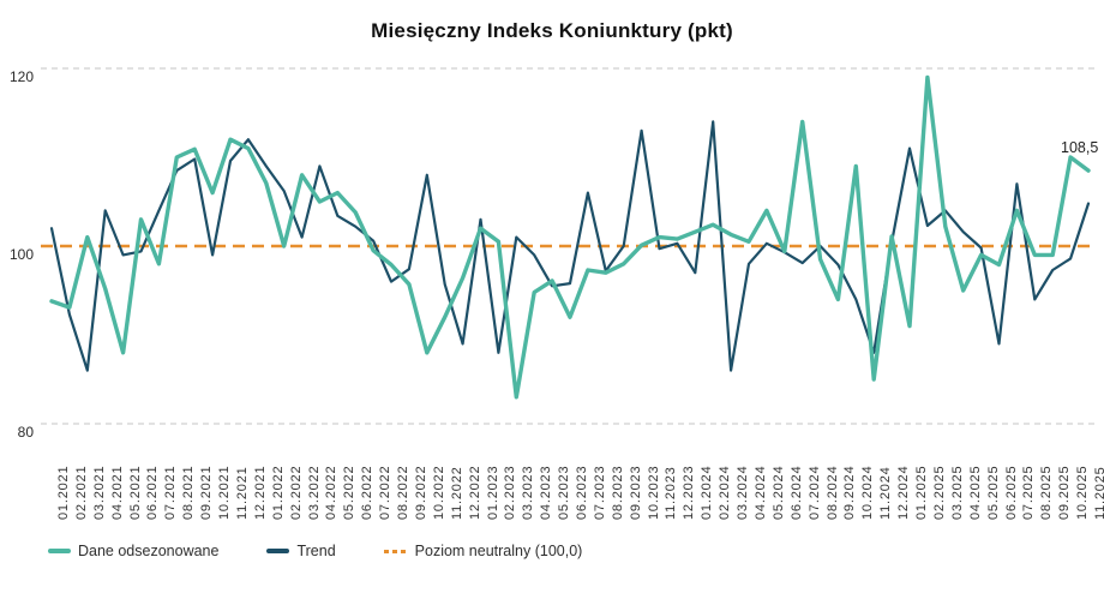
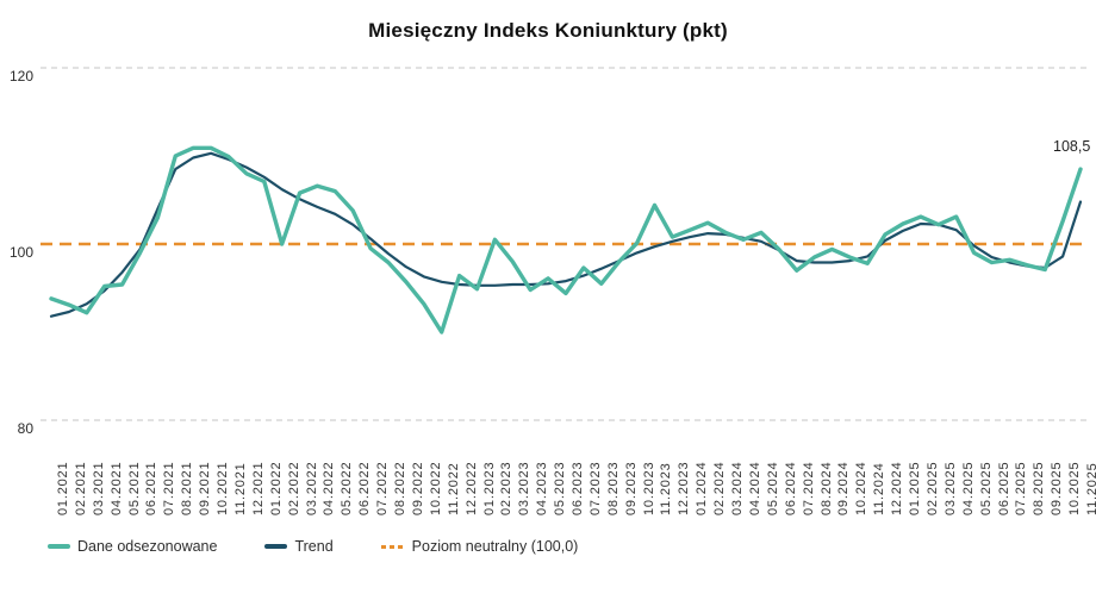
Trend/01.2021: 102 -> 92
Dane odsezonowane/03.2021: 101 -> 92
Trend/03.2021: 86 -> 93
Trend/04.2021: 104 -> 95
Dane odsezonowane/05.2021: 88 -> 95
Trend/05.2021: 99 -> 97
Dane odsezonowane/06.2021: 103 -> 99
Dane odsezonowane/07.2021: 98 -> 103
Dane odsezonowane/10.2021: 106 -> 111
Trend/10.2021: 99 -> 110
Dane odsezonowane/11.2021: 112 -> 110
Dane odsezonowane/12.2021: 111 -> 108
Trend/12.2021: 112 -> 109
Trend/01.2022: 109 -> 108
Dane odsezonowane/03.2022: 108 -> 106
Trend/03.2022: 101 -> 105
Dane odsezonowane/04.2022: 105 -> 107
Trend/04.2022: 109 -> 104
Trend/08.2022: 96 -> 99
Dane odsezonowane/10.2022: 88 -> 93
Trend/10.2022: 108 -> 96
Dane odsezonowane/11.2022: 92 -> 90
Trend/12.2022: 89 -> 95
Dane odsezonowane/01.2023: 102 -> 95
Trend/01.2023: 103 -> 95
Trend/02.2023: 88 -> 95
Dane odsezonowane/03.2023: 83 -> 98
Trend/03.2023: 101 -> 95
Trend/04.2023: 99 -> 95
Dane odsezonowane/06.2023: 92 -> 94
Trend/07.2023: 106 -> 96
Dane odsezonowane/08.2023: 97 -> 96
Trend/09.2023: 100 -> 98
Trend/10.2023: 113 -> 99
Dane odsezonowane/11.2023: 101 -> 104
Trend/01.2024: 97 -> 101
Trend/02.2024: 114 -> 101
Trend/03.2024: 86 -> 101
Trend/04.2024: 98 -> 101
Dane odsezonowane/05.2024: 104 -> 101
Dane odsezonowane/07.2024: 114 -> 97
Trend/08.2024: 100 -> 98
Dane odsezonowane/09.2024: 94 -> 99
Dane odsezonowane/10.2024: 109 -> 98
Trend/10.2024: 94 -> 98
Dane odsezonowane/11.2024: 85 -> 98
Trend/11.2024: 88 -> 99
Dane odsezonowane/01.2025: 91 -> 102
Trend/01.2025: 111 -> 102
Dane odsezonowane/02.2025: 119 -> 103
Trend/03.2025: 104 -> 102
Dane odsezonowane/04.2025: 95 -> 103
Trend/06.2025: 89 -> 98
Dane odsezonowane/07.2025: 104 -> 98
Trend/07.2025: 107 -> 98
Dane odsezonowane/08.2025: 99 -> 98
Trend/08.2025: 94 -> 98
Dane odsezonowane/09.2025: 99 -> 97
Dane odsezonowane/10.2025: 110 -> 103
